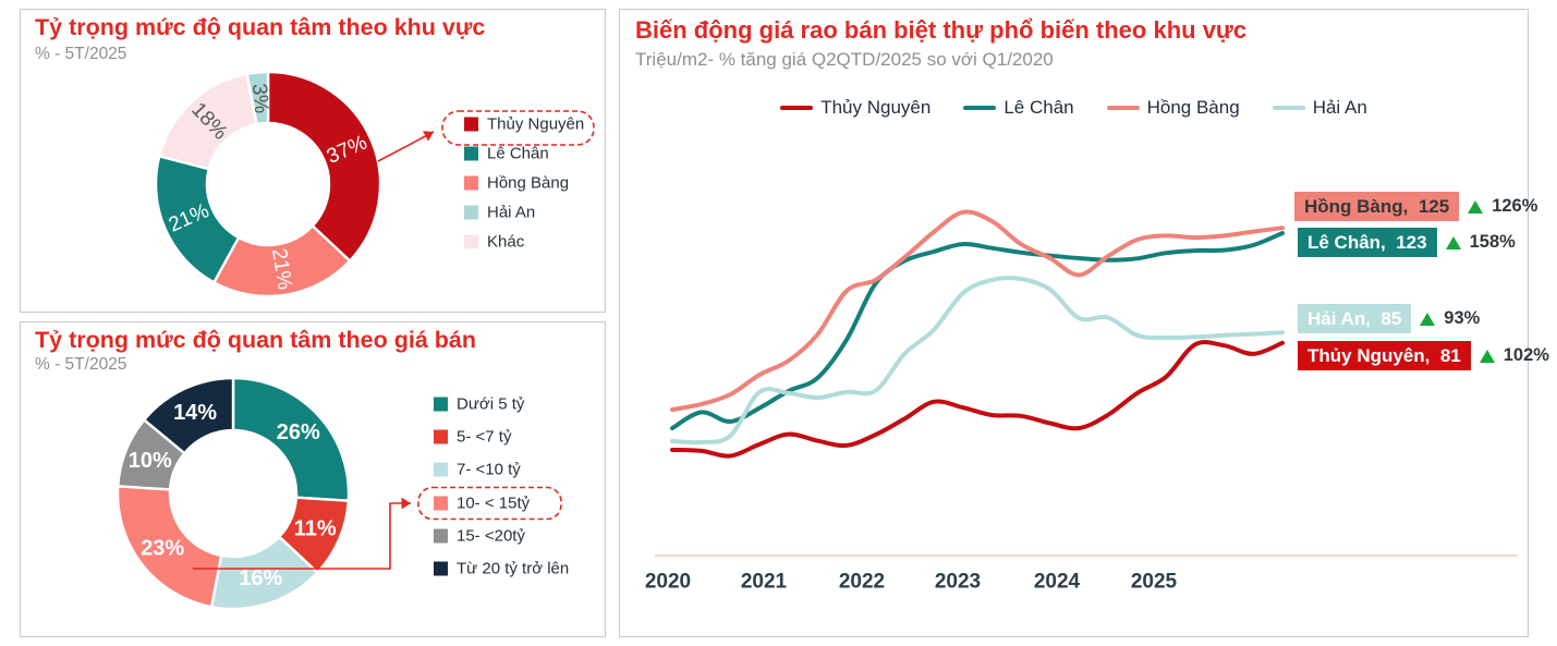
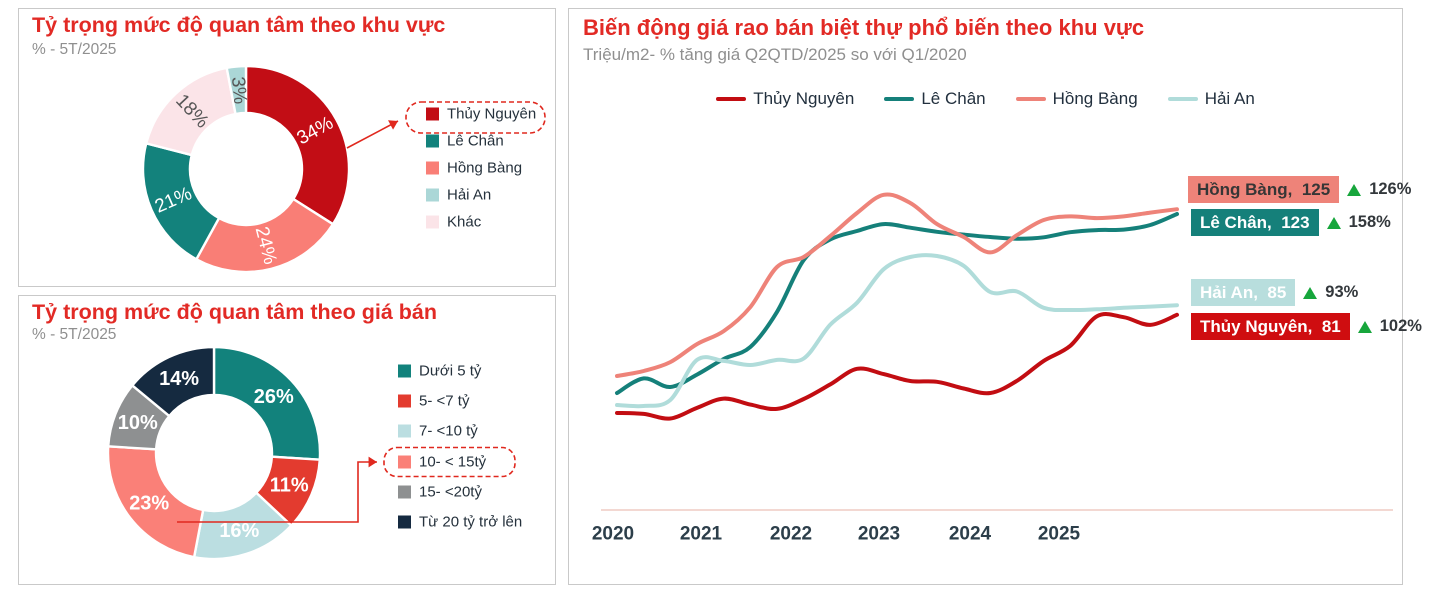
Tỷ trọng mức độ quan tâm theo khu vực/Thủy Nguyên: 37% -> 34%
Tỷ trọng mức độ quan tâm theo khu vực/Hồng Bàng: 21% -> 24%
